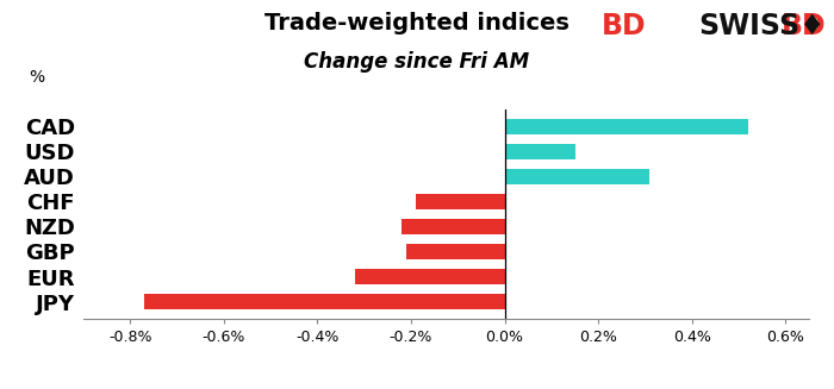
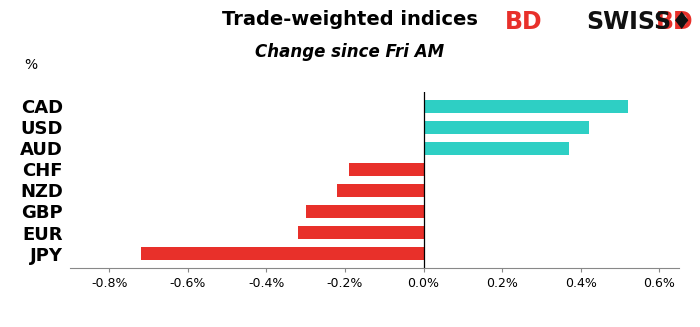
USD: 0.15% -> 0.42%
AUD: 0.31% -> 0.37%
GBP: -0.21% -> -0.30%
JPY: -0.77% -> -0.72%
